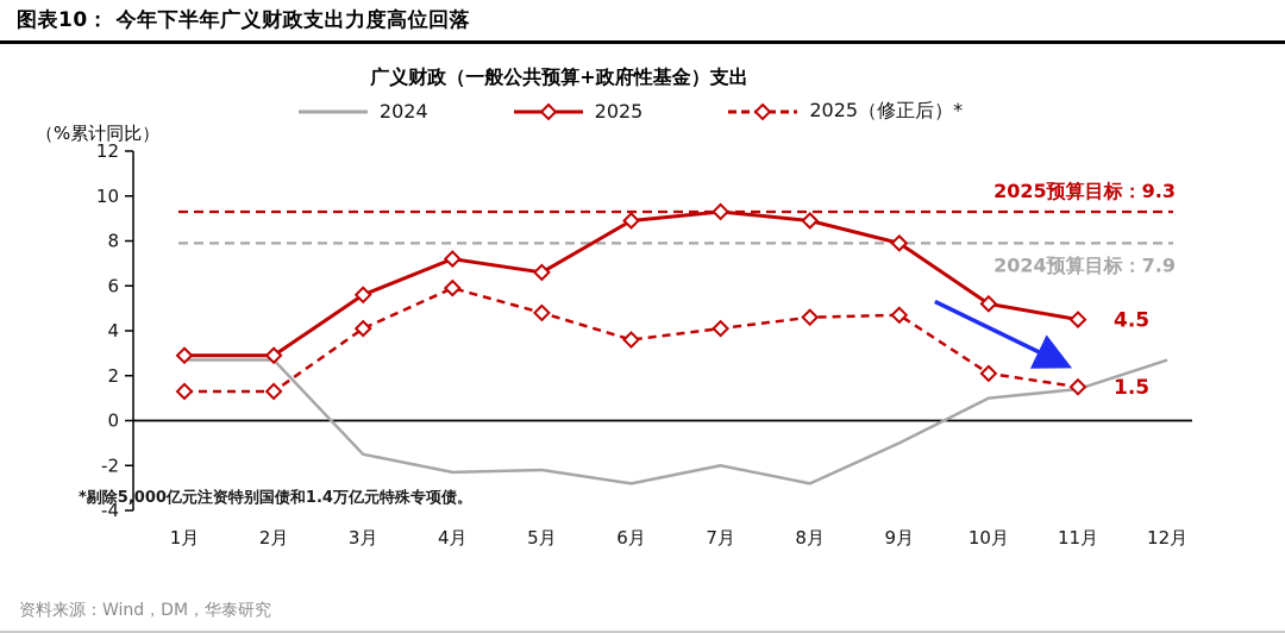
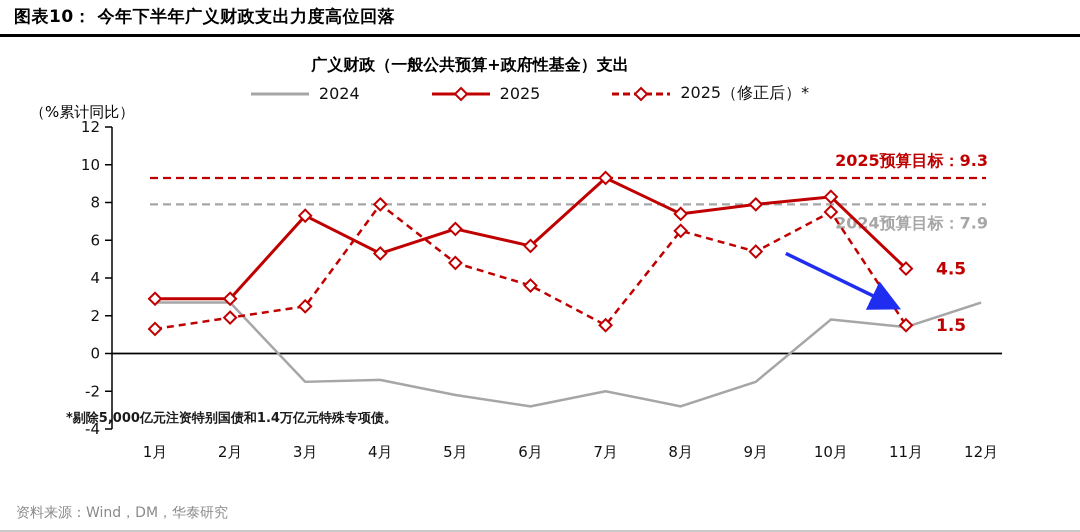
2025（修正后）*/2月: 1.3 -> 1.9
2025/3月: 5.6 -> 7.3
2025（修正后）*/3月: 4.1 -> 2.5
2024/4月: -2.3 -> -1.4
2025/4月: 7.2 -> 5.3
2025（修正后）*/4月: 5.9 -> 7.9
2025/6月: 8.9 -> 5.7
2025（修正后）*/7月: 4.1 -> 1.5
2025/8月: 8.9 -> 7.4
2025（修正后）*/8月: 4.6 -> 6.5
2024/9月: -1.0 -> -1.5
2025（修正后）*/9月: 4.7 -> 5.4
2024/10月: 1.0 -> 1.8
2025/10月: 5.2 -> 8.3
2025（修正后）*/10月: 2.1 -> 7.5
